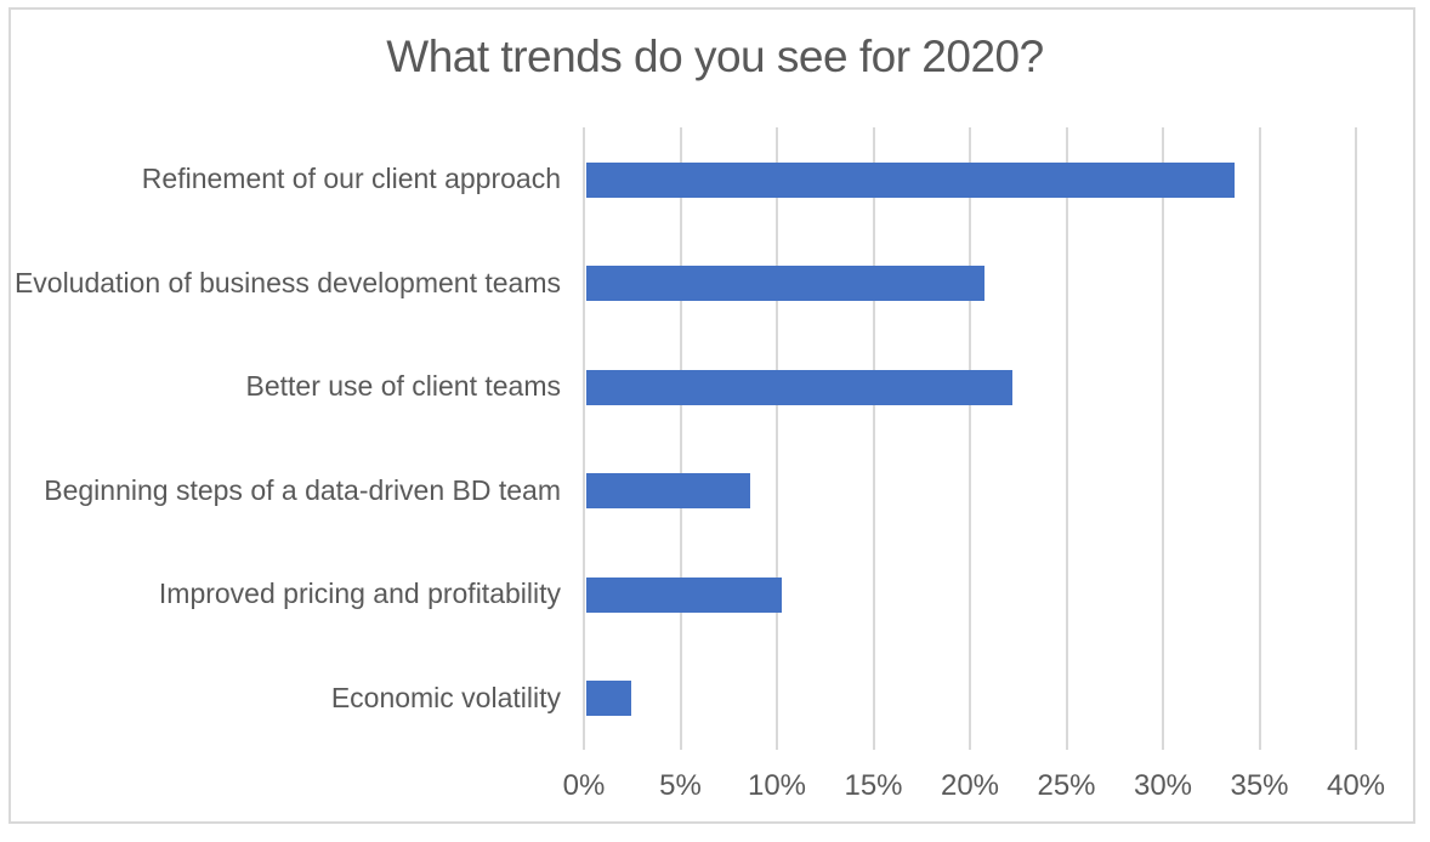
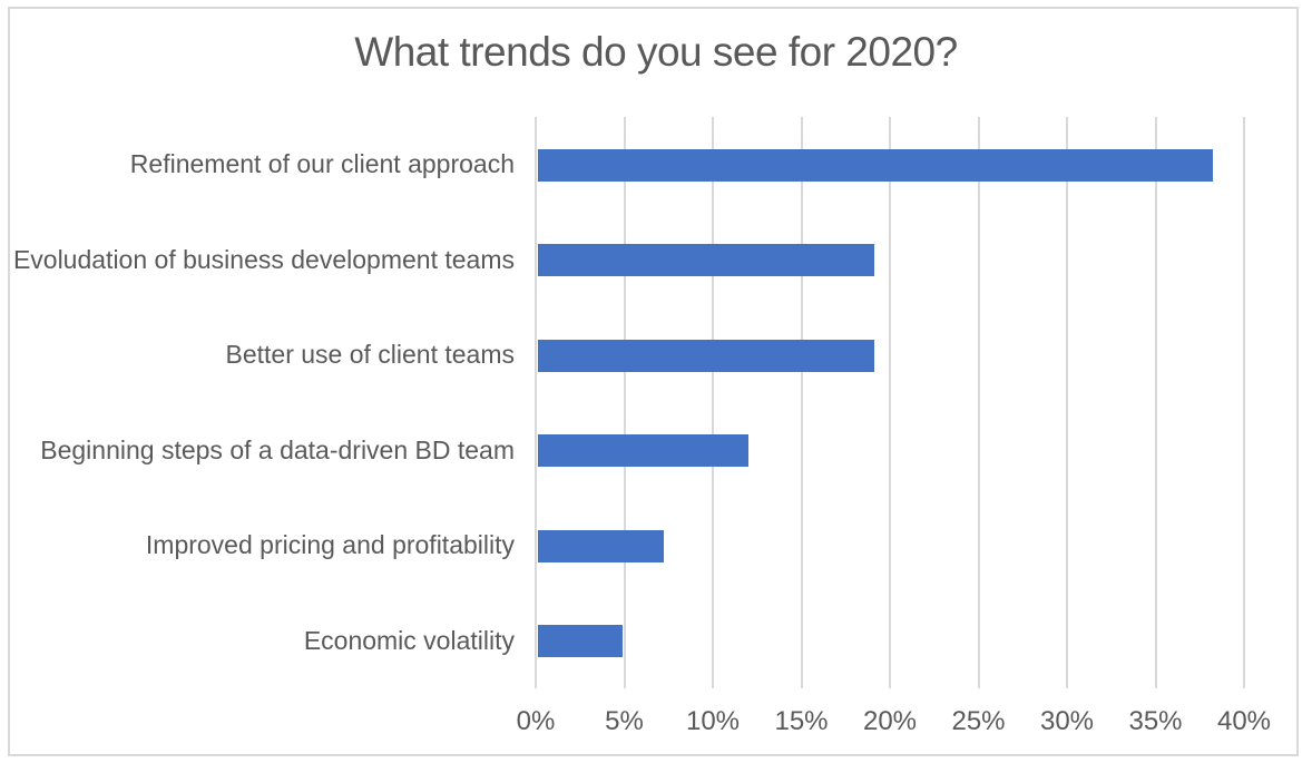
Refinement of our client approach: 33.6% -> 38.1%
Evoludation of business development teams: 20.6% -> 19.0%
Better use of client teams: 22.1% -> 19.0%
Beginning steps of a data-driven BD team: 8.5% -> 11.9%
Improved pricing and profitability: 10.1% -> 7.1%
Economic volatility: 2.3% -> 4.8%
